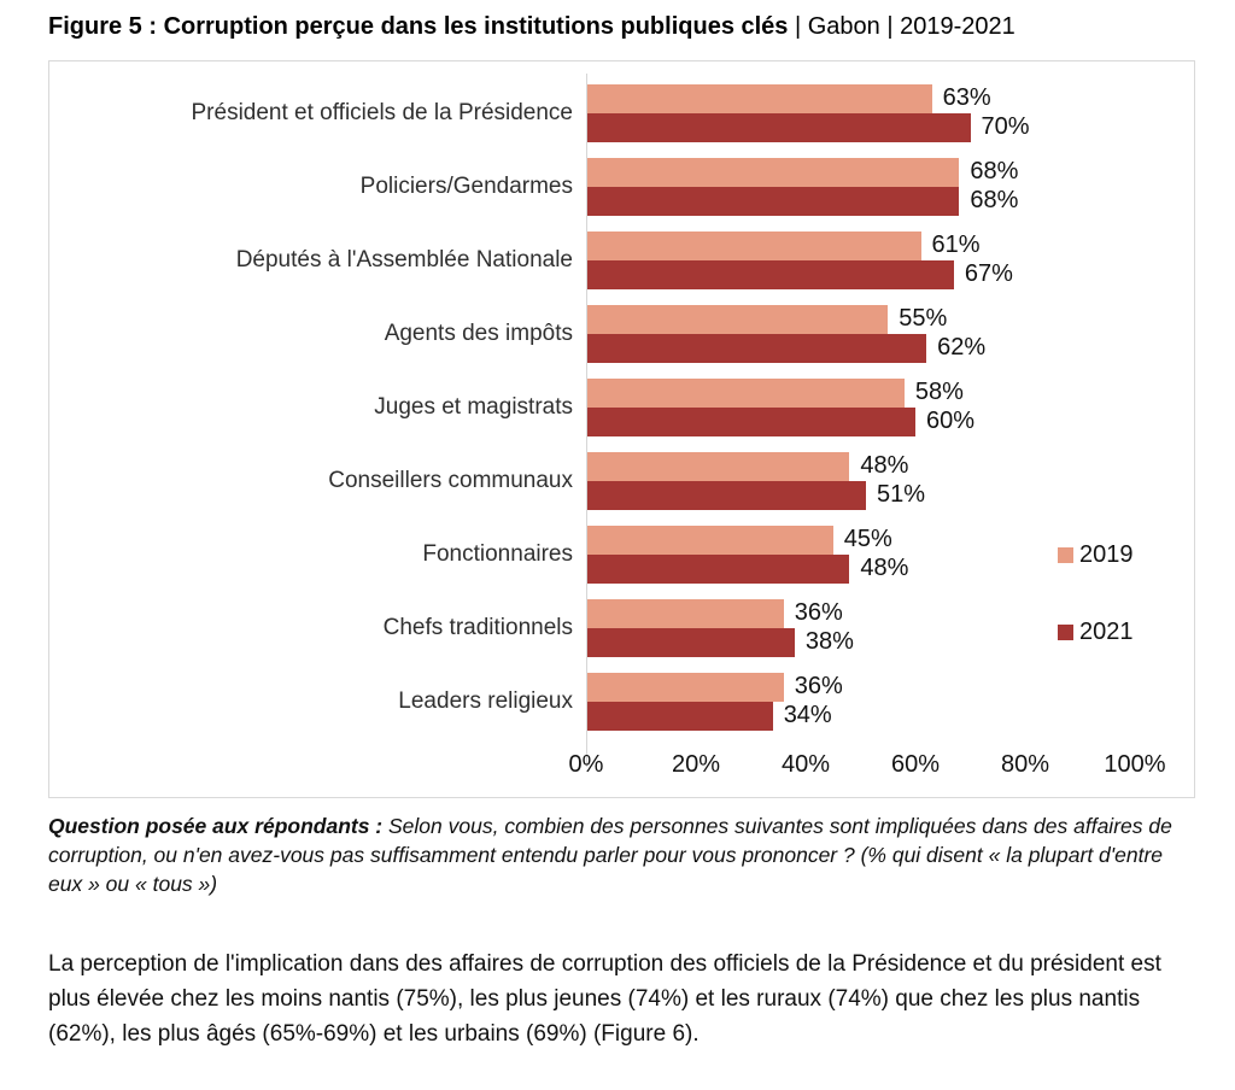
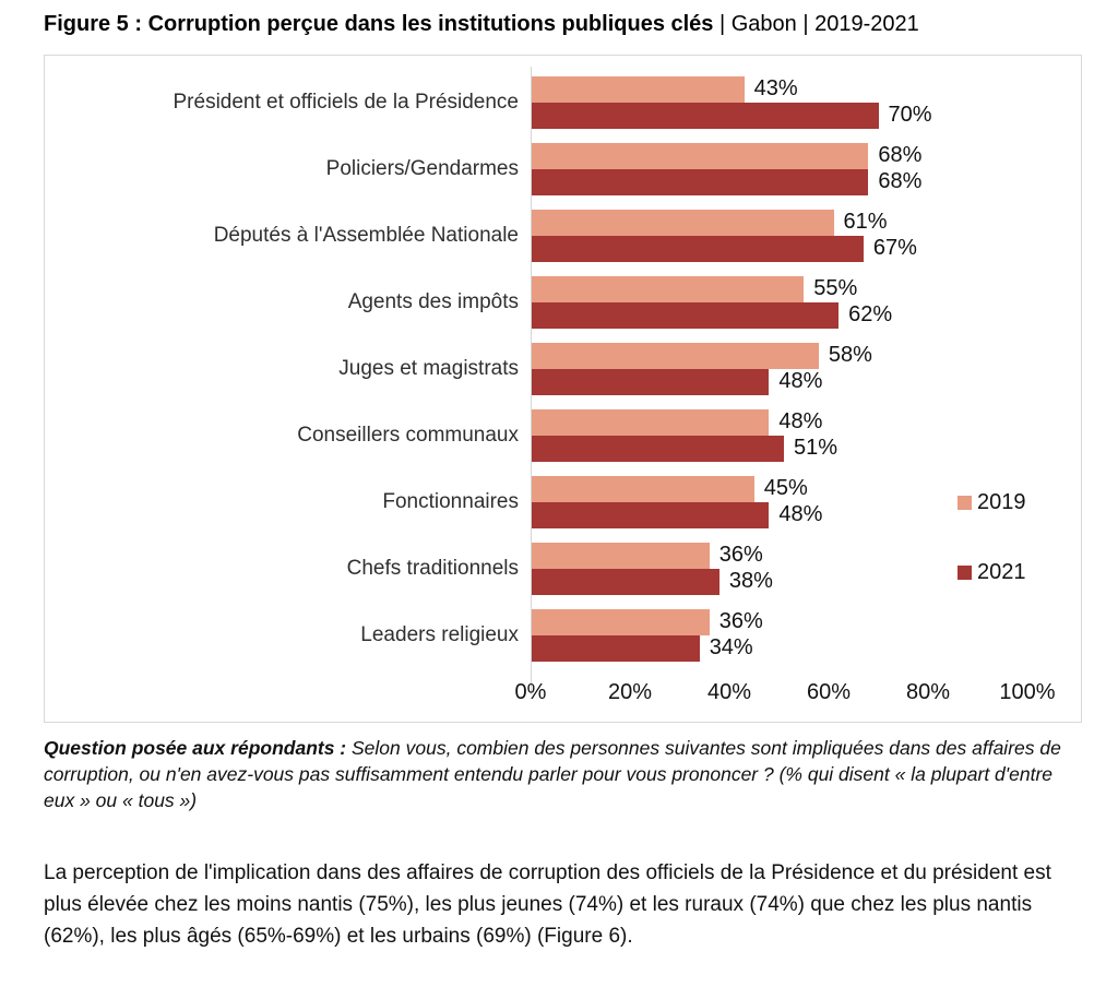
2019/Président et officiels de la Présidence: 63% -> 43%
2021/Juges et magistrats: 60% -> 48%
